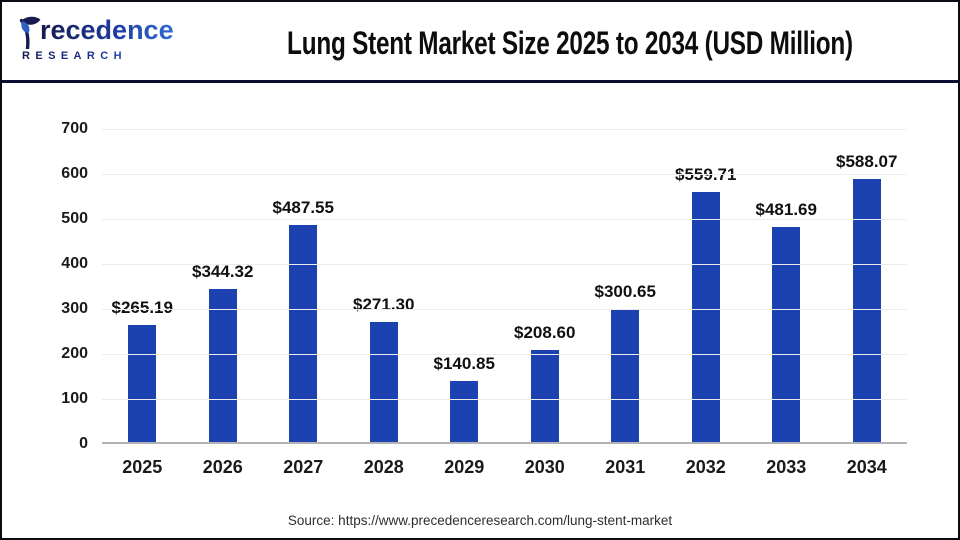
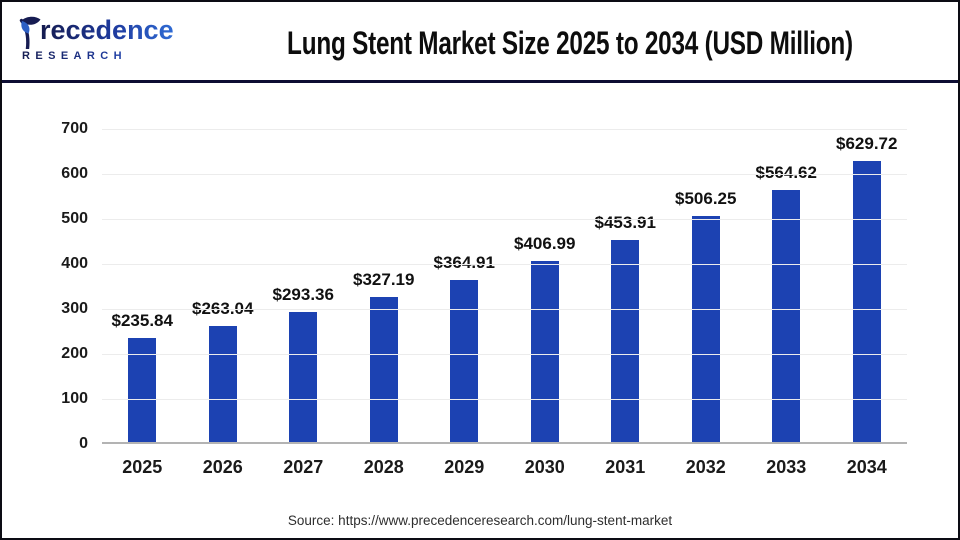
2025: $265.19 -> $235.84
2026: $344.32 -> $263.04
2027: $487.55 -> $293.36
2028: $271.30 -> $327.19
2029: $140.85 -> $364.91
2030: $208.60 -> $406.99
2031: $300.65 -> $453.91
2032: $559.71 -> $506.25
2033: $481.69 -> $564.62
2034: $588.07 -> $629.72
